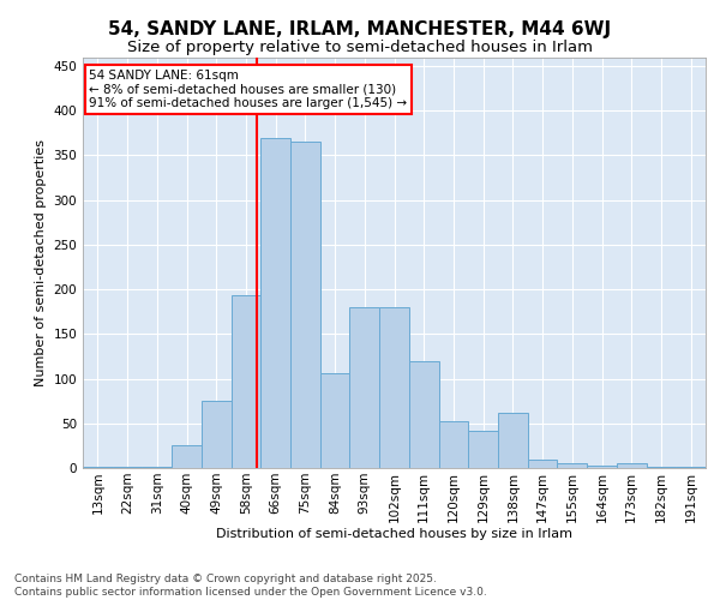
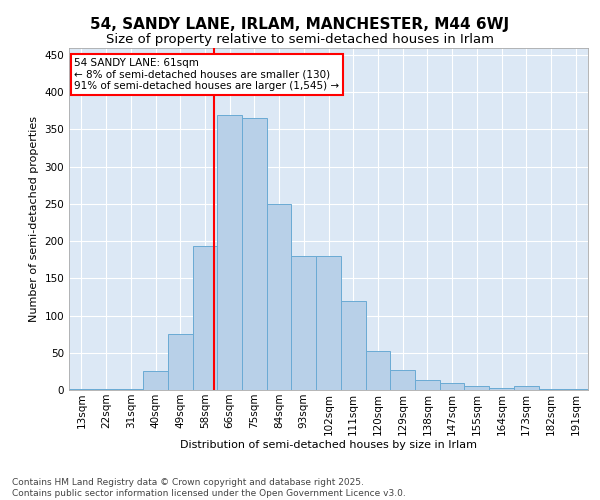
84sqm: 106 -> 250
129sqm: 42 -> 27
138sqm: 62 -> 13
